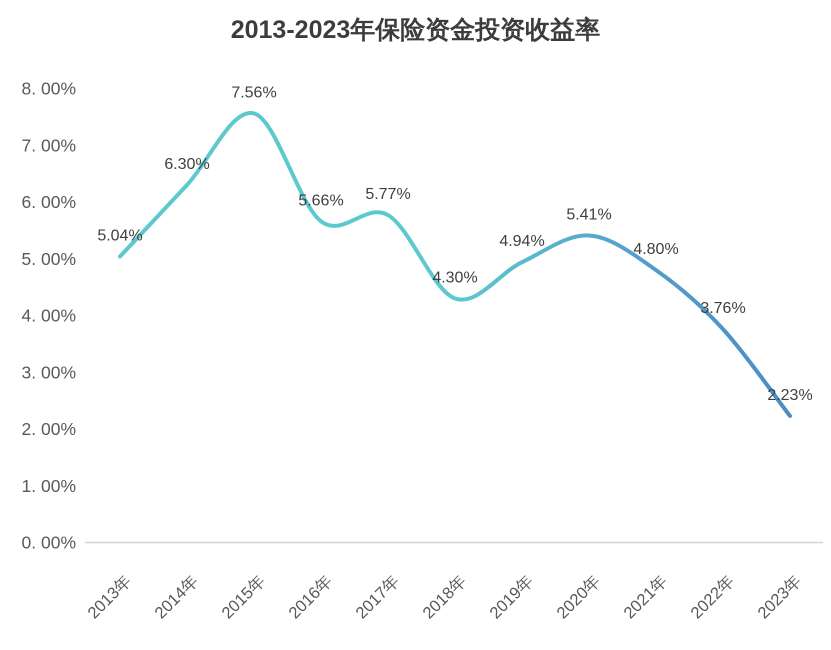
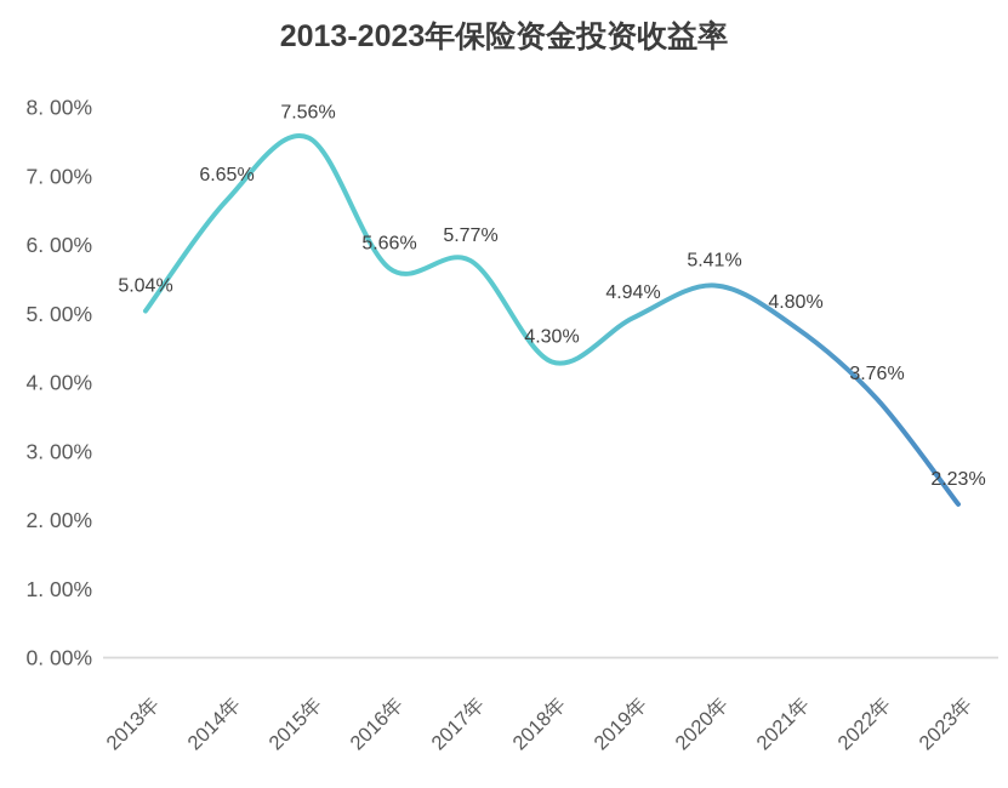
2014年: 6.30% -> 6.65%
